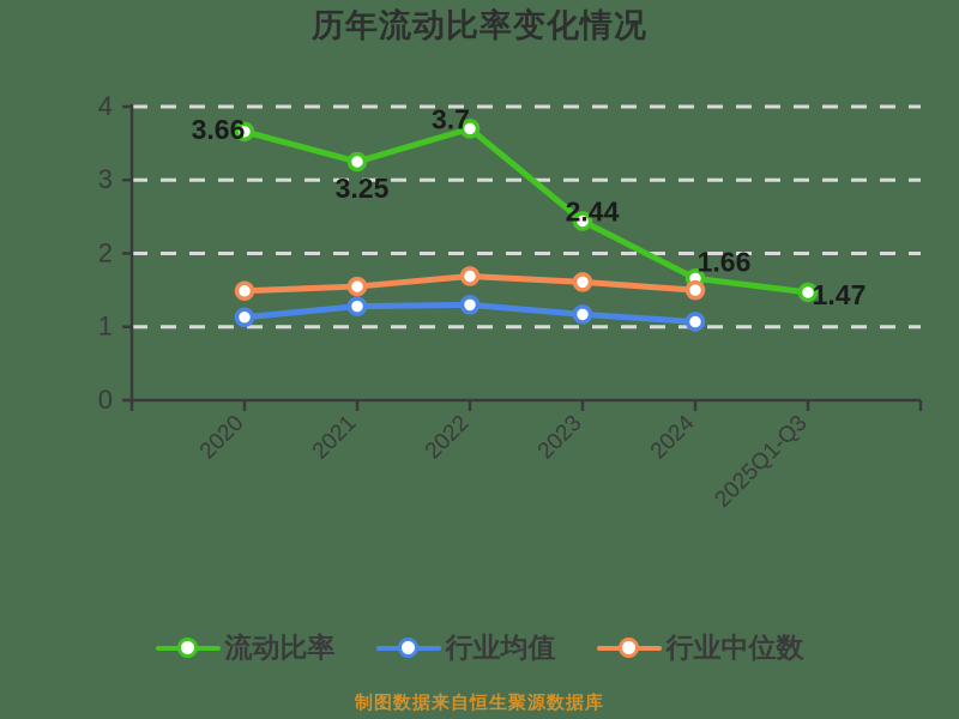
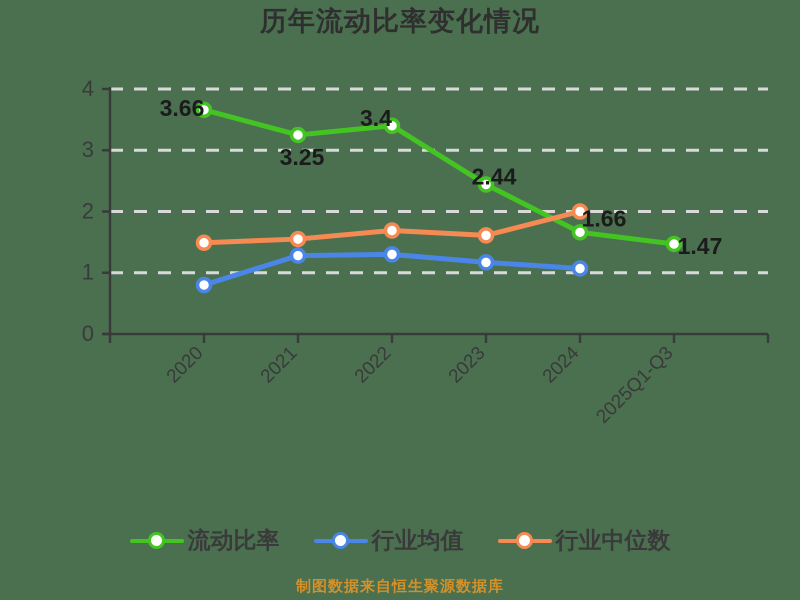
行业均值/2020: 1.1 -> 0.8
流动比率/2022: 3.7 -> 3.4
行业中位数/2024: 1.5 -> 2.0
